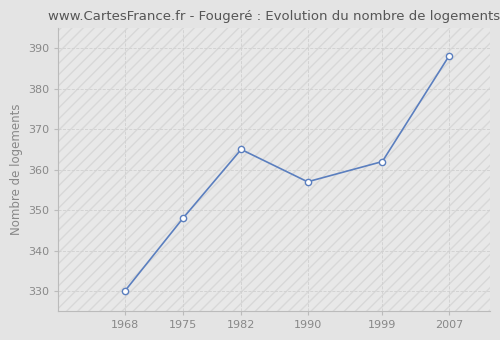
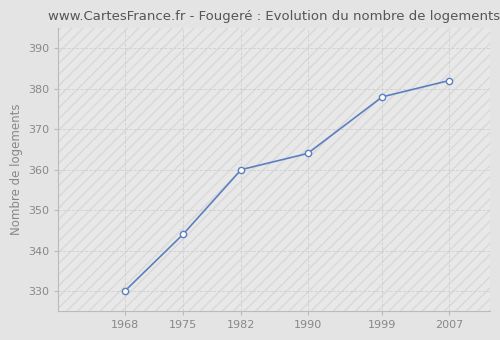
1975: 348 -> 344
1982: 365 -> 360
1990: 357 -> 364
1999: 362 -> 378
2007: 388 -> 382
